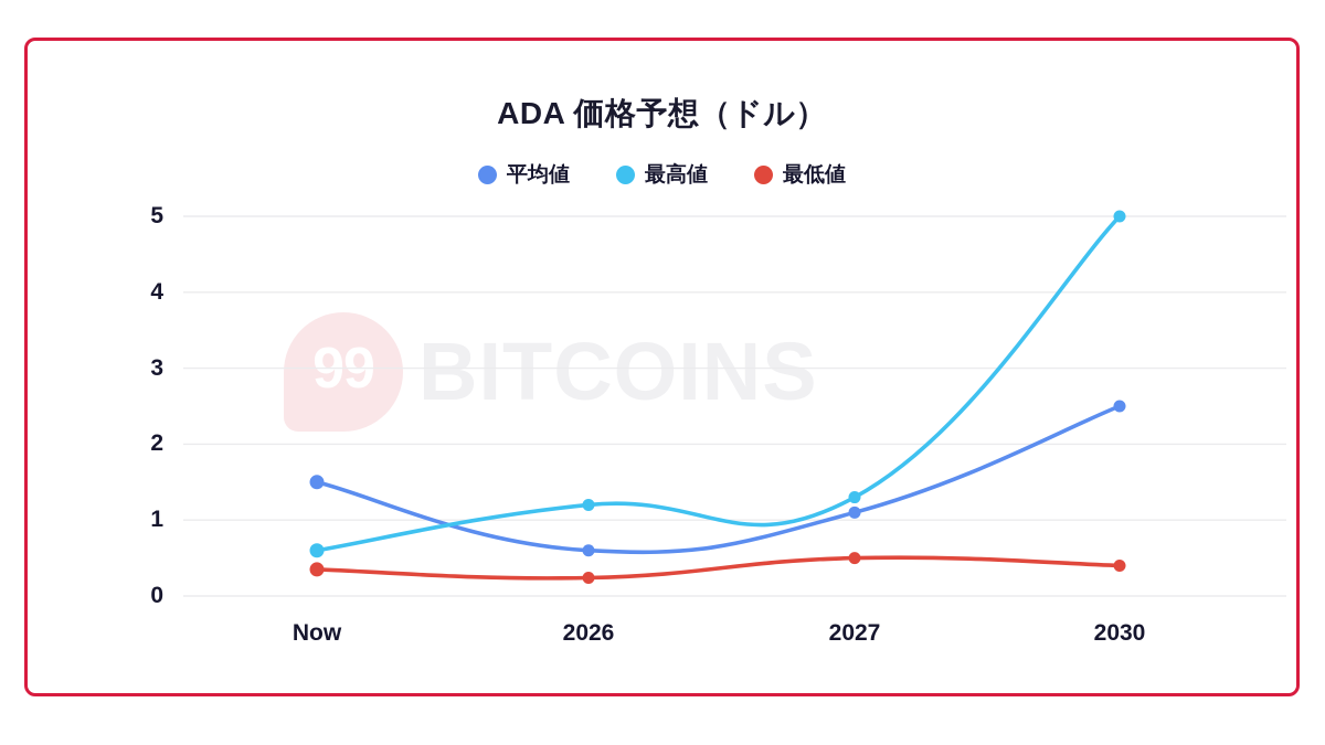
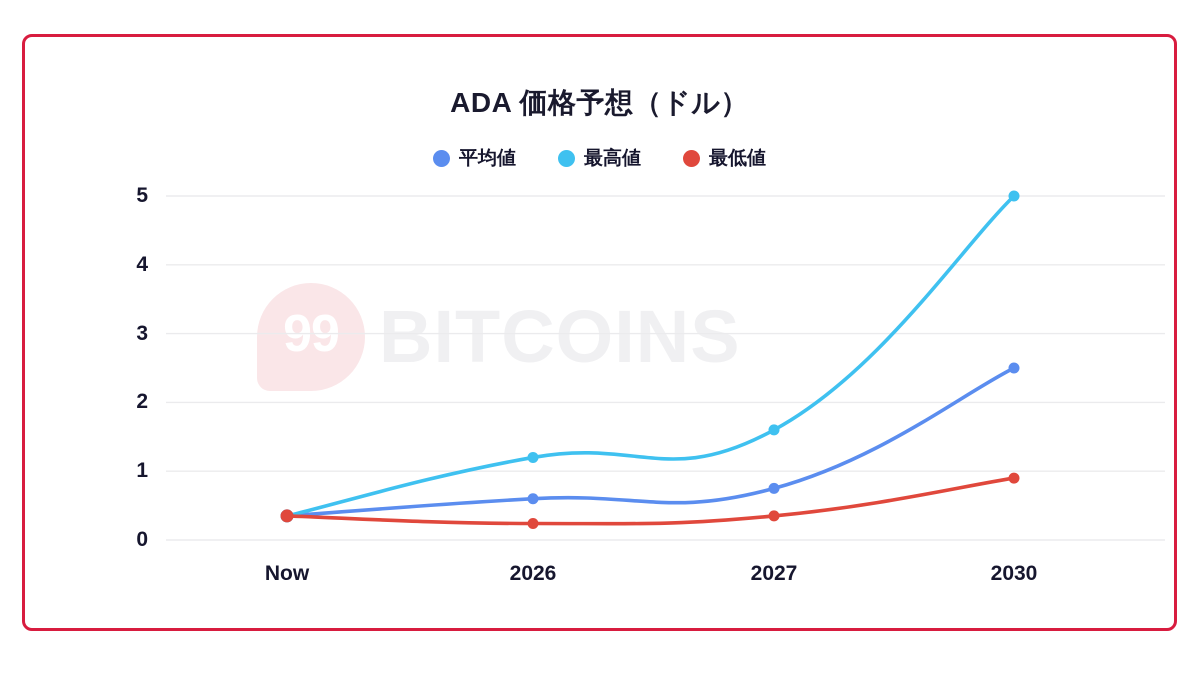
平均値/Now: 1.5 -> 0.3
最高値/Now: 0.6 -> 0.3
平均値/2027: 1.1 -> 0.8
最高値/2027: 1.3 -> 1.6
最低値/2027: 0.5 -> 0.3
最低値/2030: 0.4 -> 0.9
